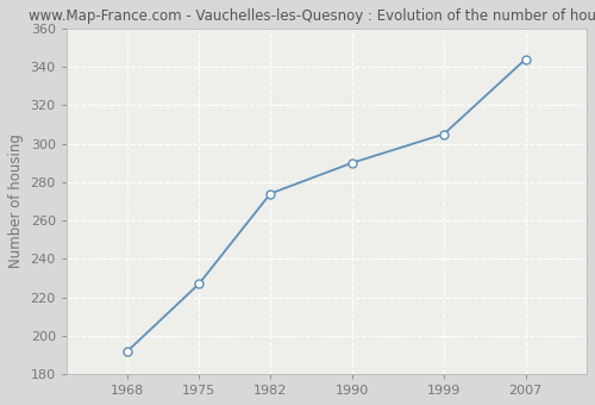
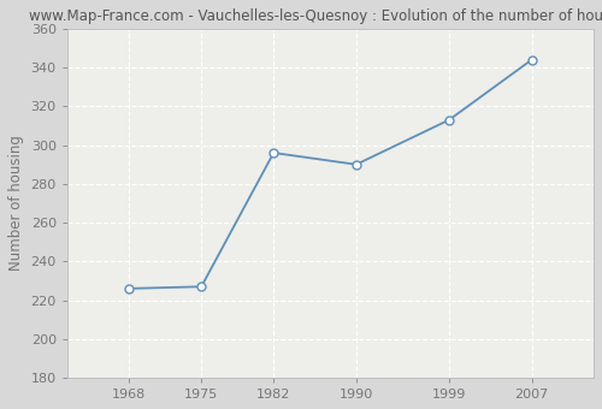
1968: 192 -> 226
1982: 274 -> 296
1999: 305 -> 313
